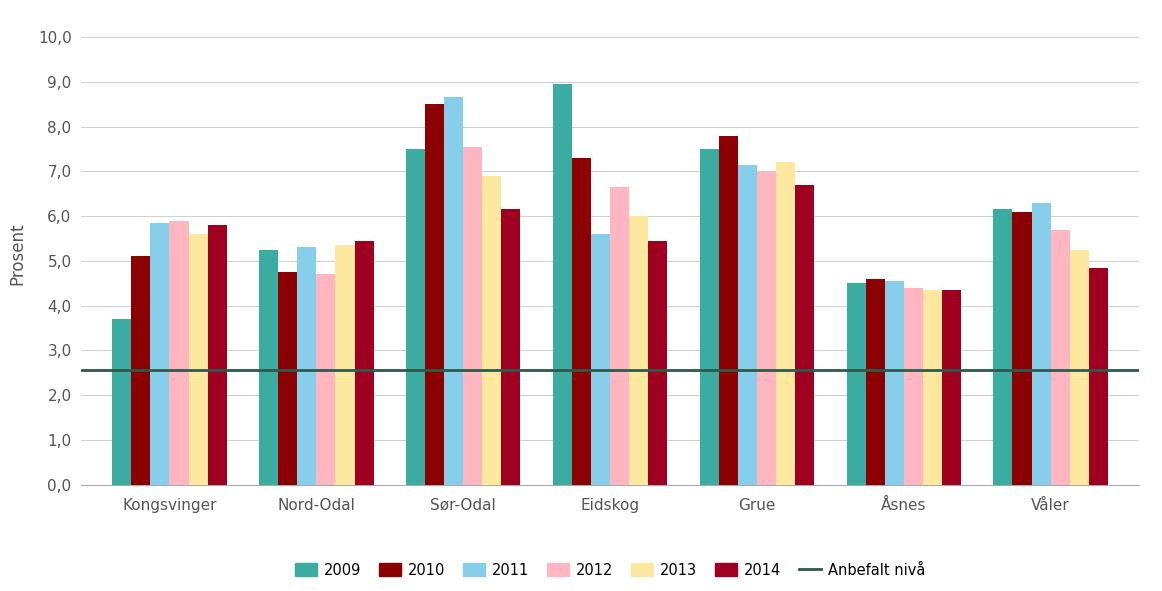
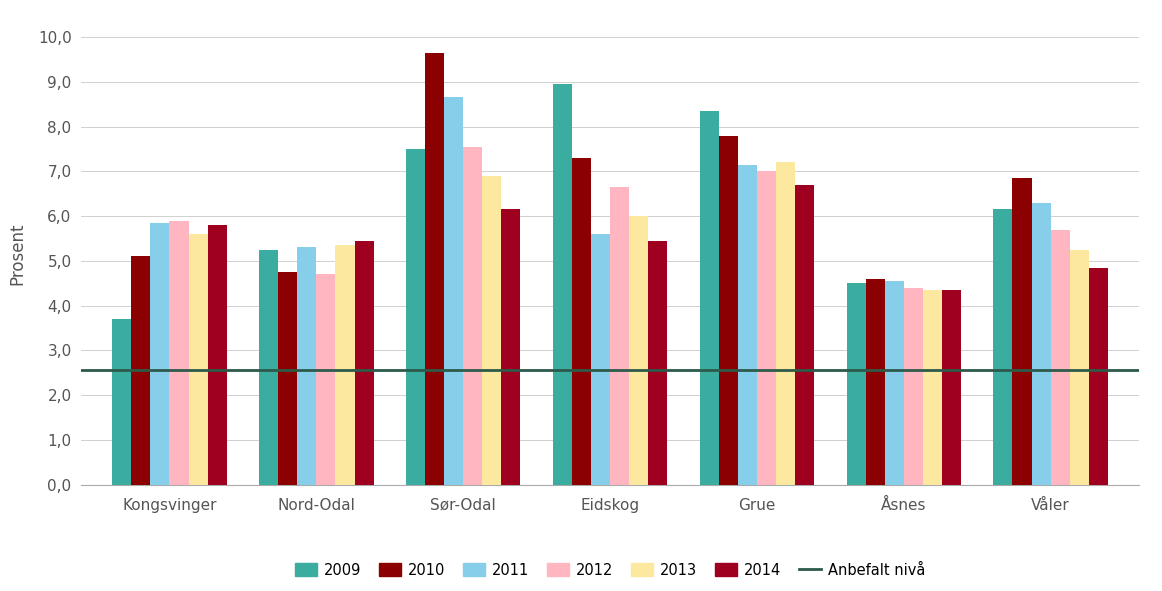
2010/Sør-Odal: 8,50 -> 9,65
2009/Grue: 7,50 -> 8,35
2010/Våler: 6,10 -> 6,85
